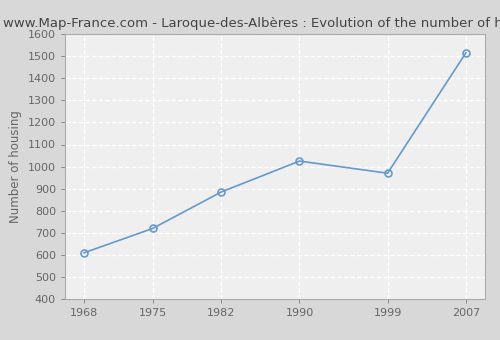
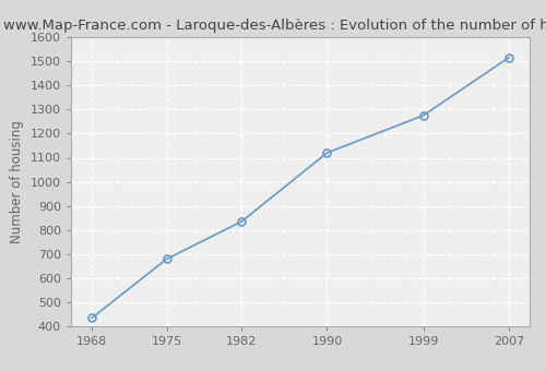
1968: 610 -> 435
1975: 720 -> 680
1982: 885 -> 835
1990: 1025 -> 1120
1999: 970 -> 1275
